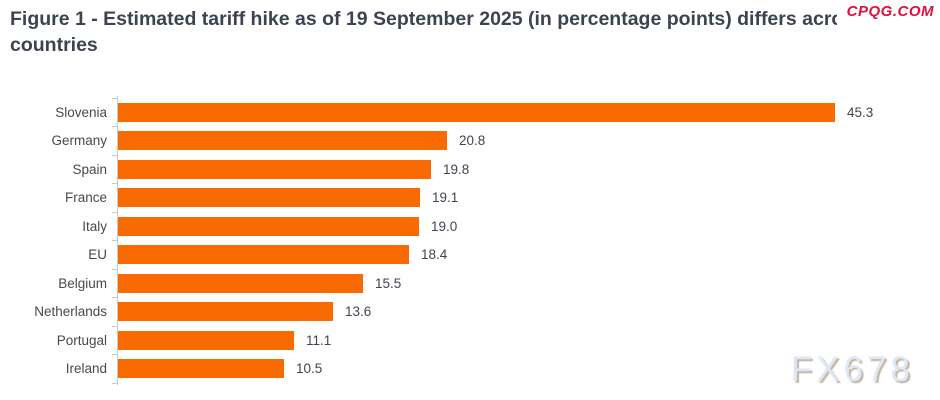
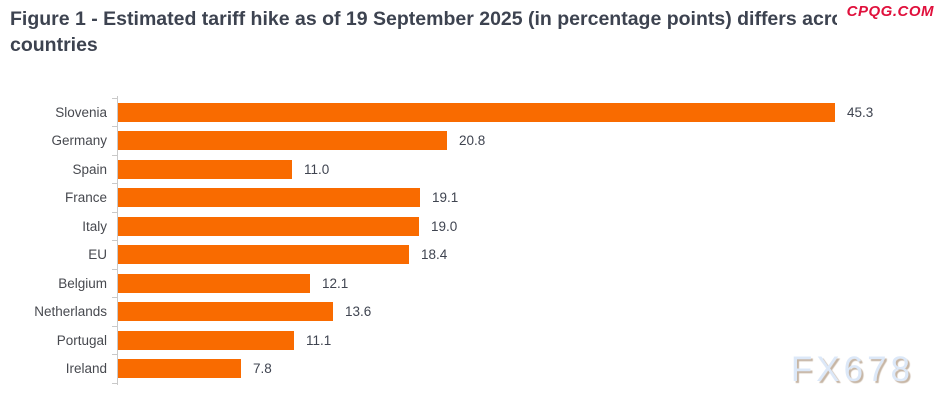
Spain: 19.8 -> 11.0
Belgium: 15.5 -> 12.1
Ireland: 10.5 -> 7.8
